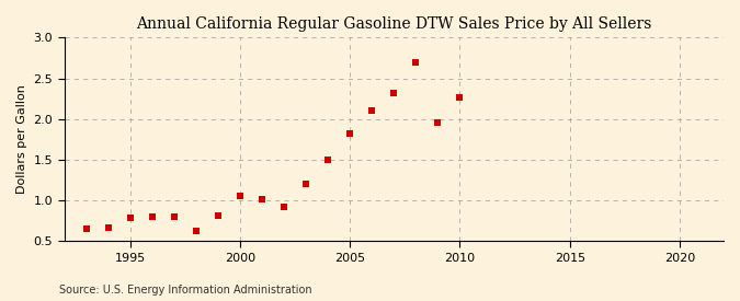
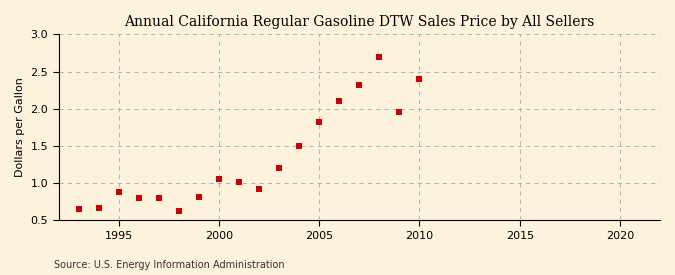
1995: 0.79 -> 0.88
2010: 2.27 -> 2.40
